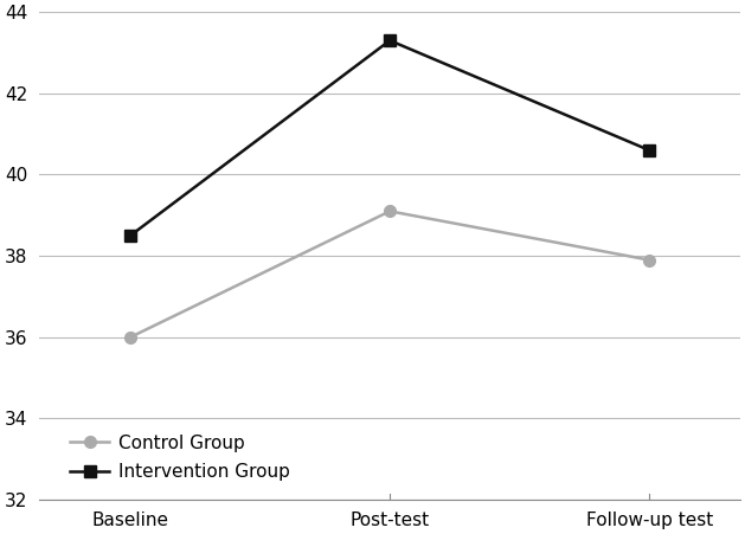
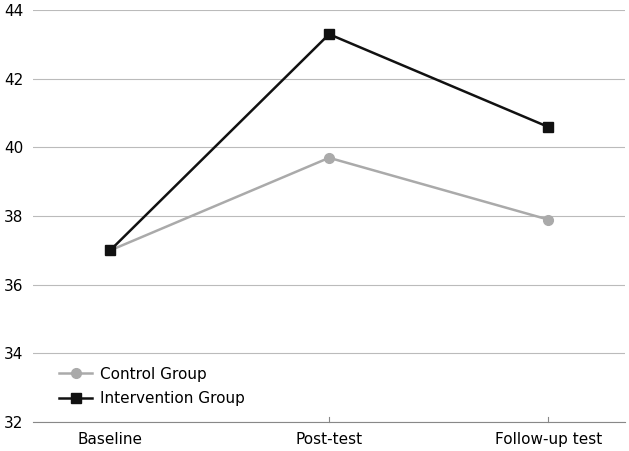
Control Group/Baseline: 36.0 -> 37.0
Intervention Group/Baseline: 38.5 -> 37.0
Control Group/Post-test: 39.1 -> 39.7
